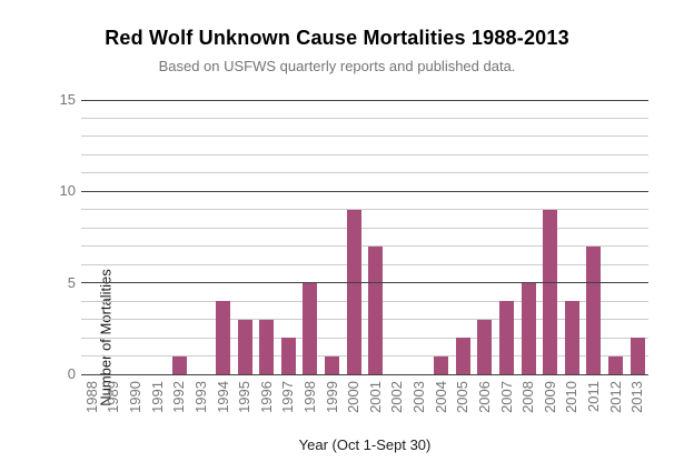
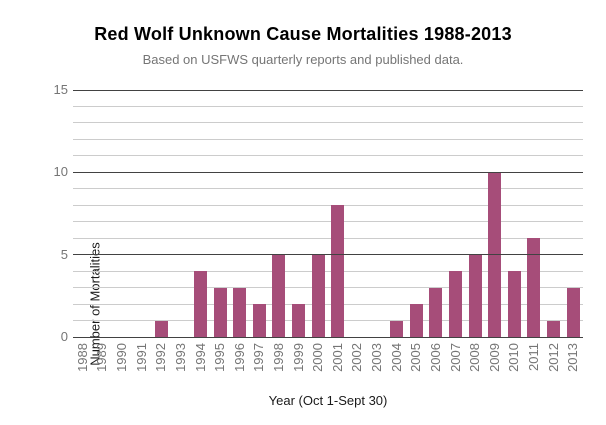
1999: 1 -> 2
2000: 9 -> 5
2001: 7 -> 8
2009: 9 -> 10
2011: 7 -> 6
2013: 2 -> 3
